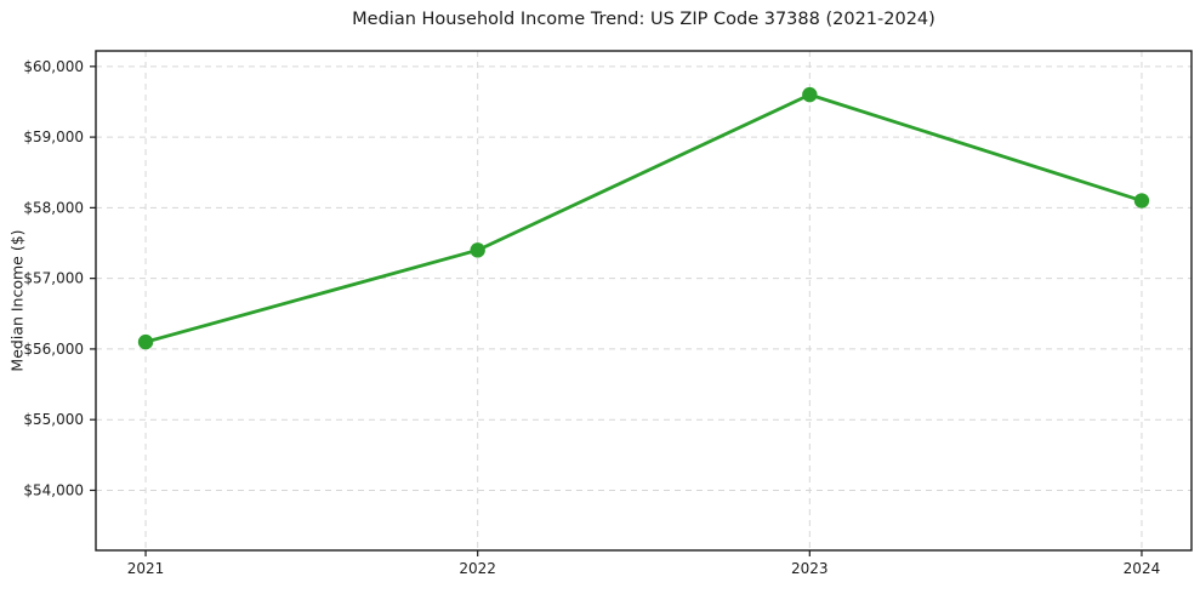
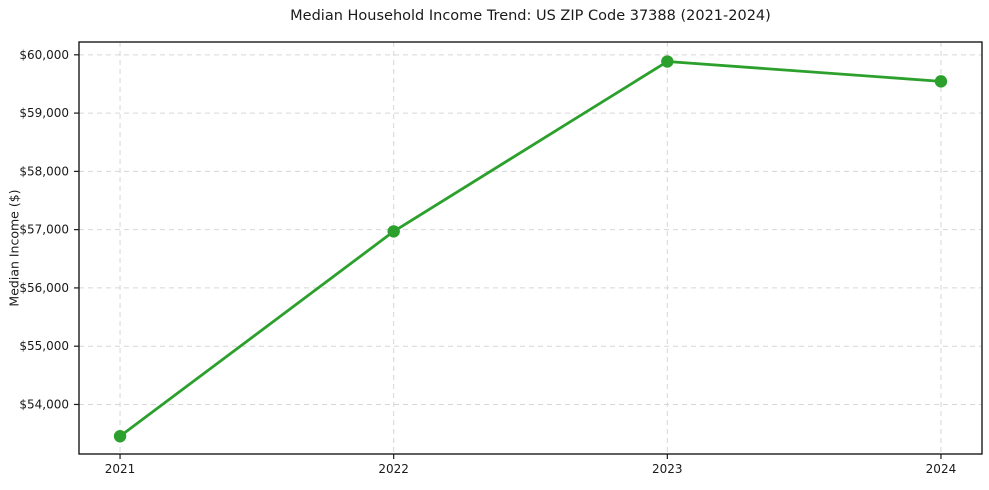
2021: $56100 -> $53500
2022: $57400 -> $57000
2023: $59600 -> $59900
2024: $58100 -> $59500
